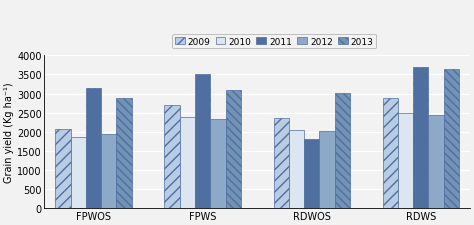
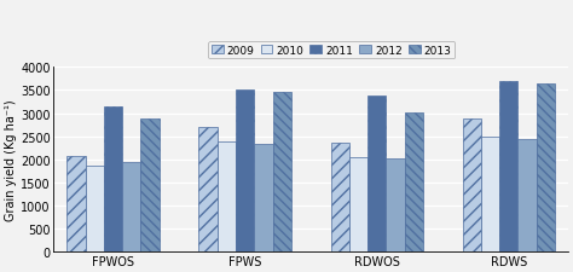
2013/FPWS: 3100 -> 3450
2011/RDWOS: 1800 -> 3380
